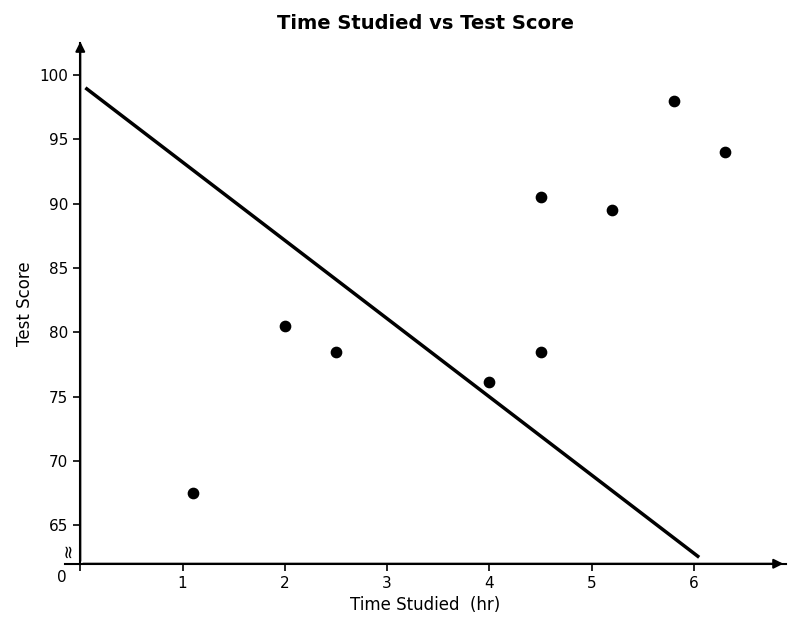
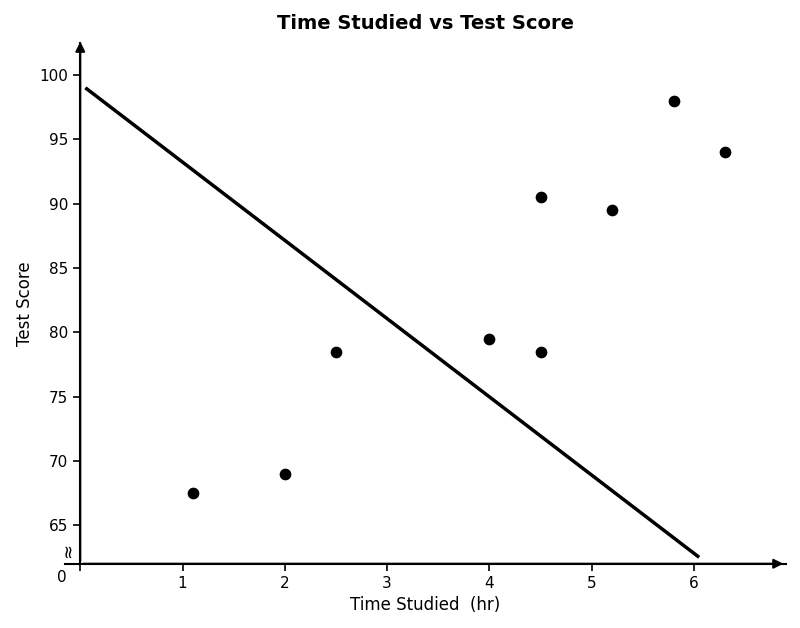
2: 80.5 -> 69.0
4: 76.1 -> 79.5
